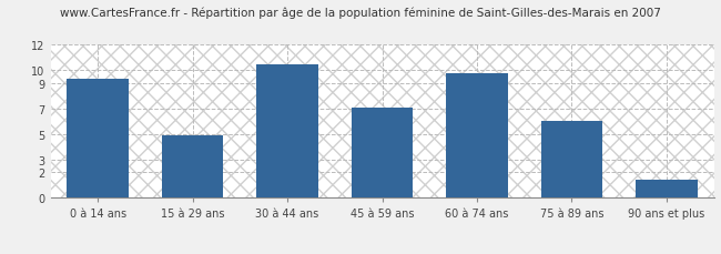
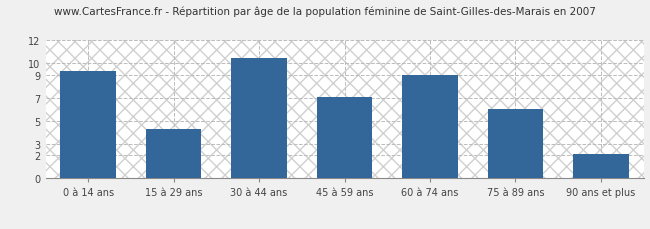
15 à 29 ans: 4.9 -> 4.3
60 à 74 ans: 9.8 -> 9.0
90 ans et plus: 1.4 -> 2.1
